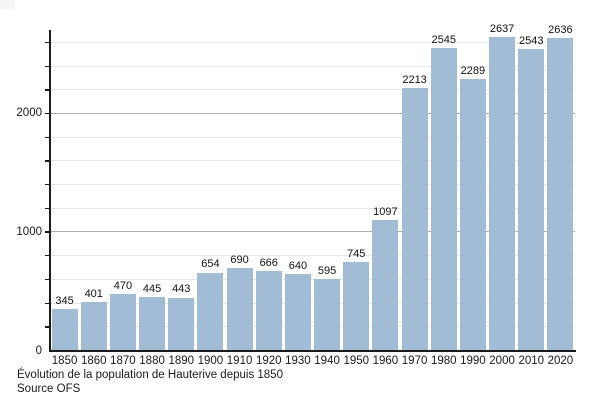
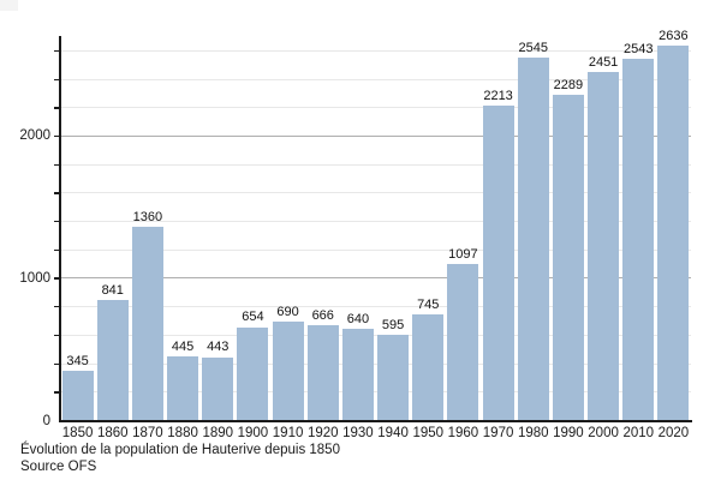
1860: 401 -> 841
1870: 470 -> 1360
2000: 2637 -> 2451
